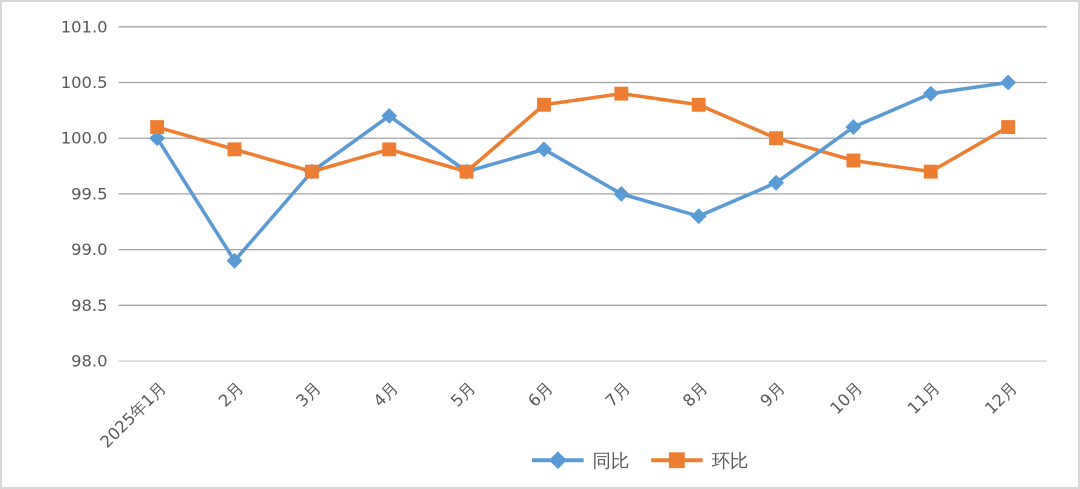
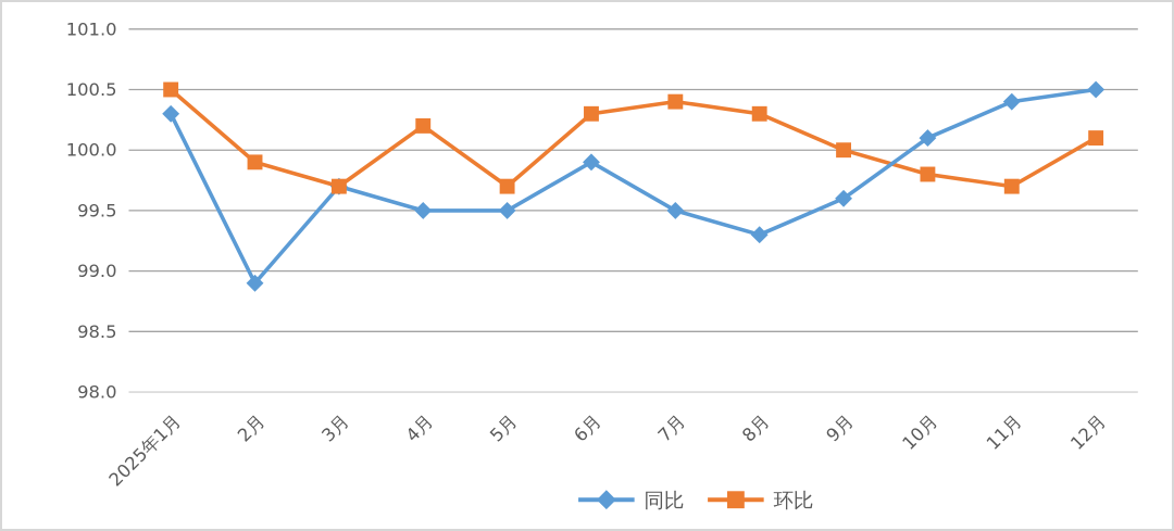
同比/2025年1月: 100.0 -> 100.3
环比/2025年1月: 100.1 -> 100.5
同比/4月: 100.2 -> 99.5
环比/4月: 99.9 -> 100.2
同比/5月: 99.7 -> 99.5
